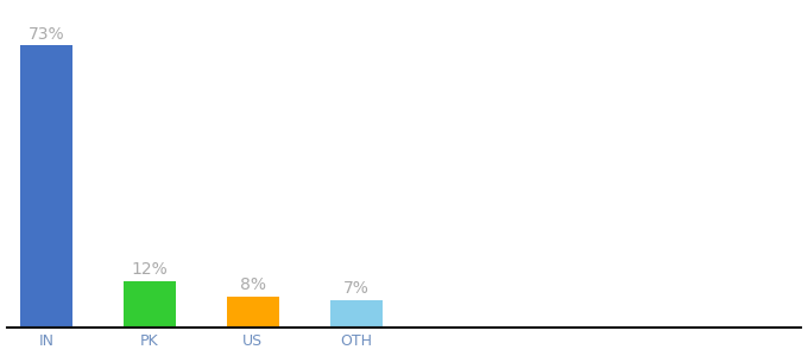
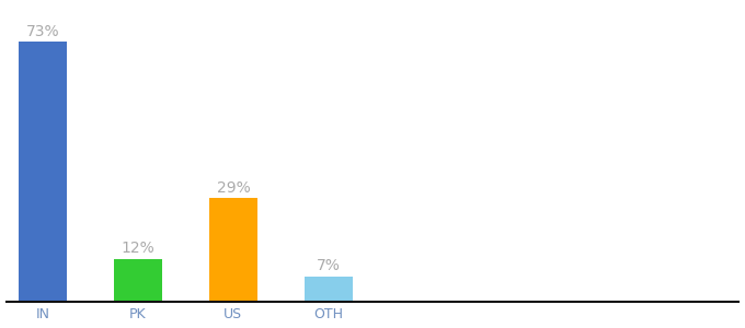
US: 8% -> 29%
